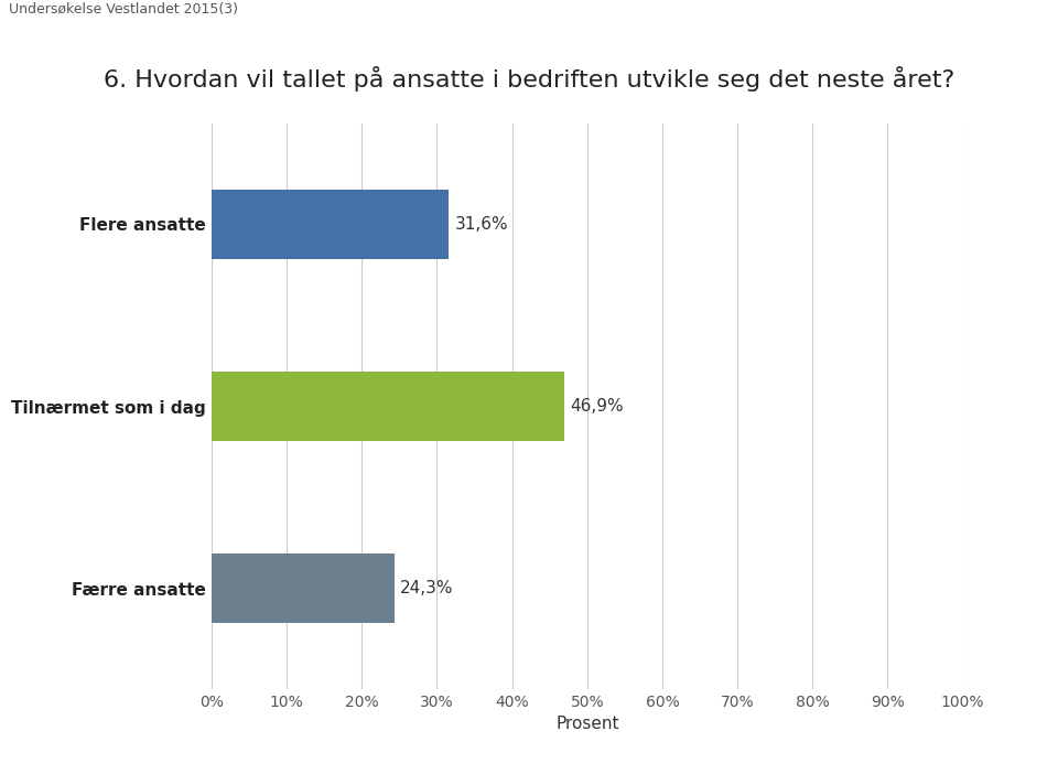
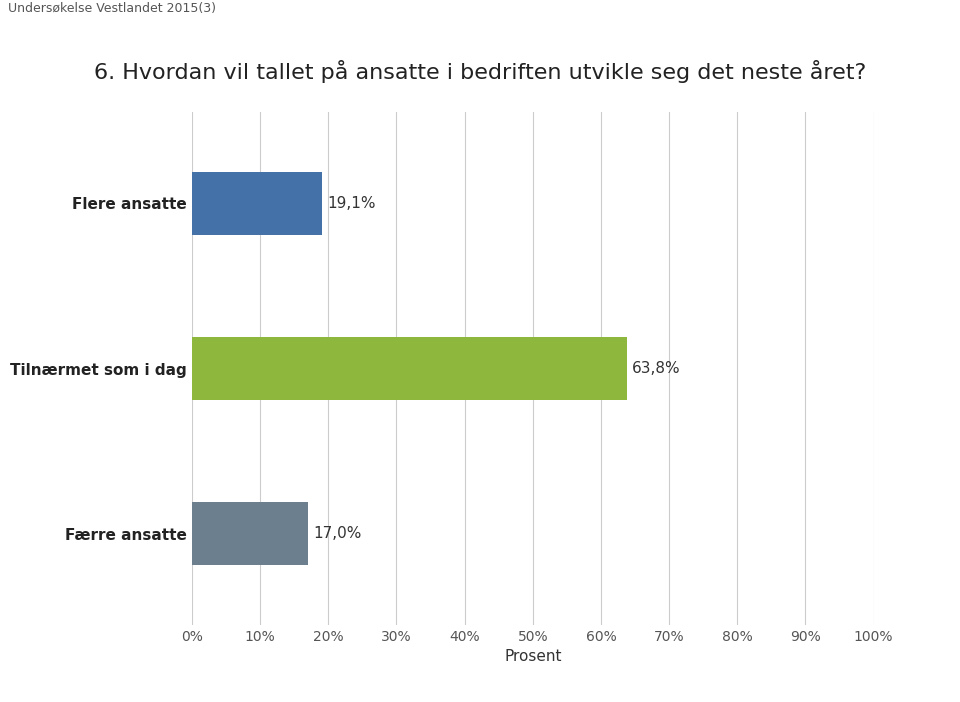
Flere ansatte: 31,6% -> 19,1%
Tilnærmet som i dag: 46,9% -> 63,8%
Færre ansatte: 24,3% -> 17,0%
